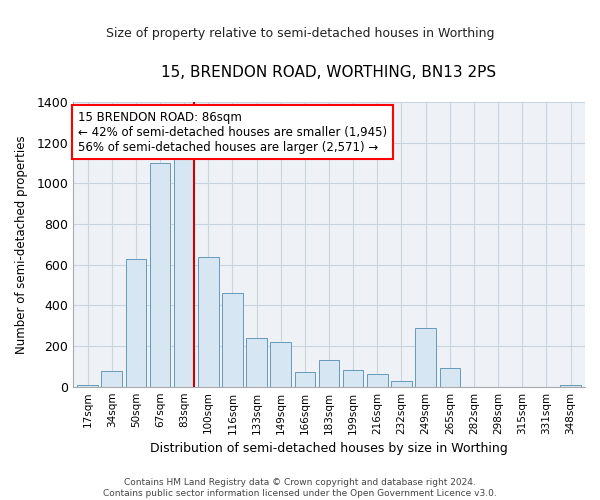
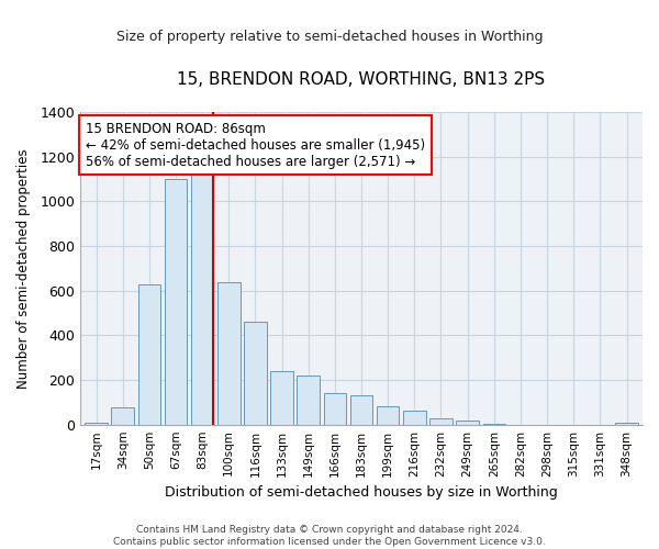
166sqm: 70 -> 140
249sqm: 290 -> 20
265sqm: 90 -> 5
